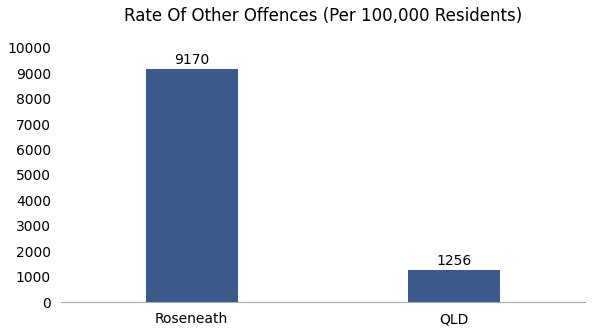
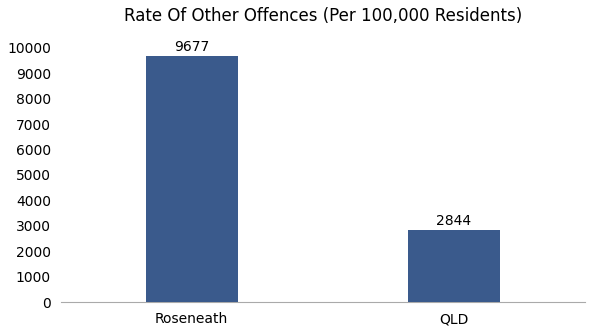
Roseneath: 9170 -> 9677
QLD: 1256 -> 2844
